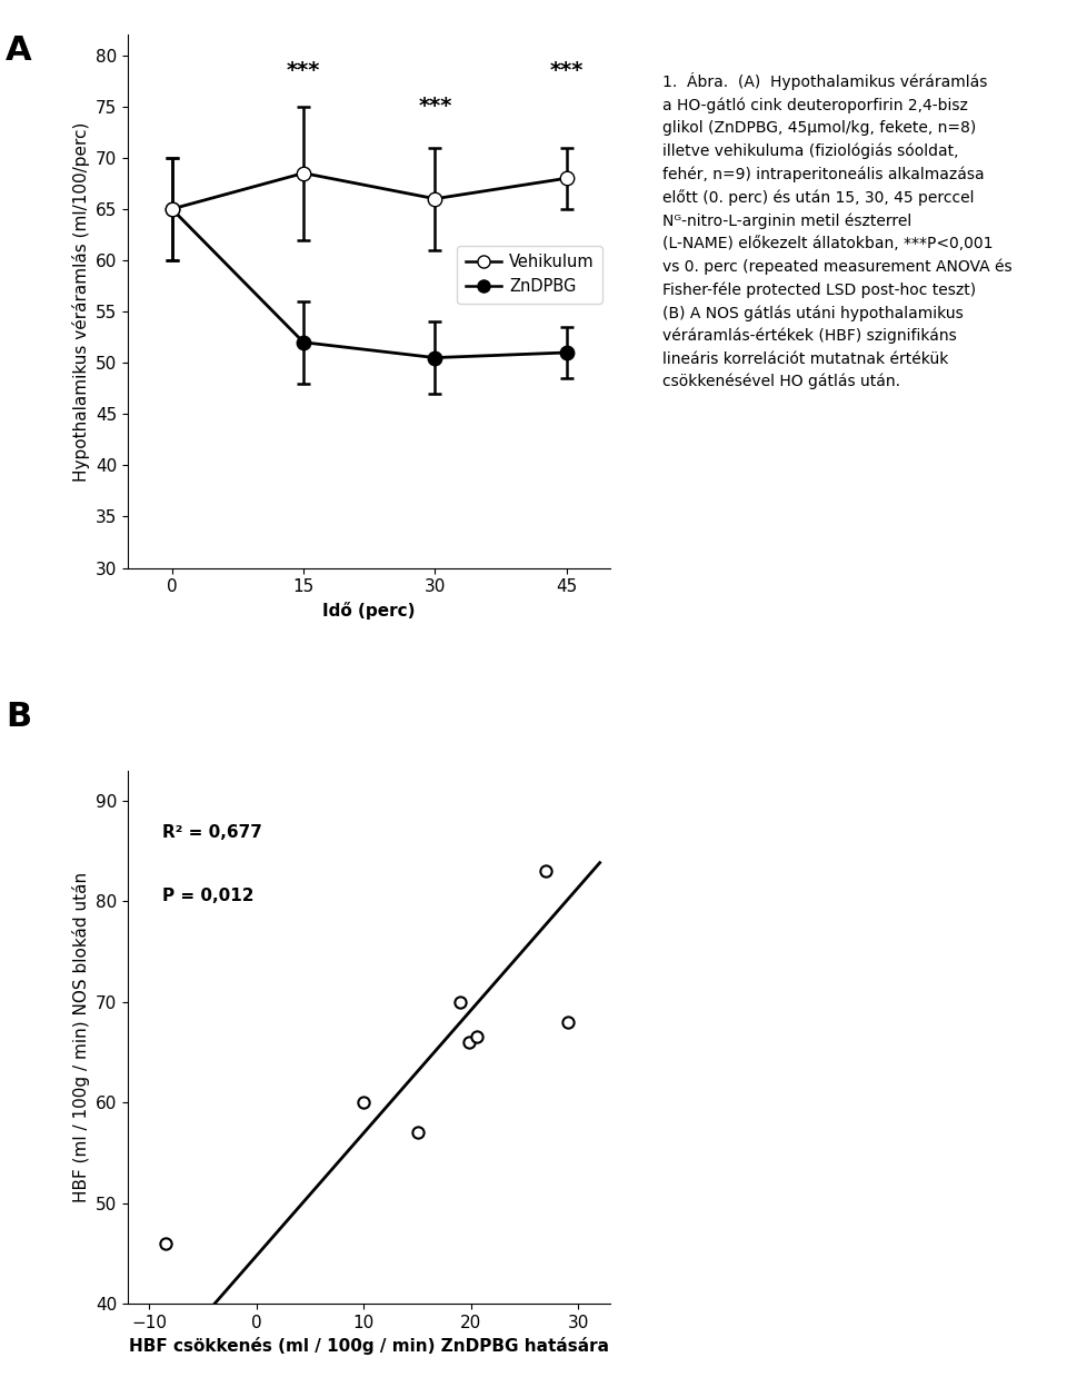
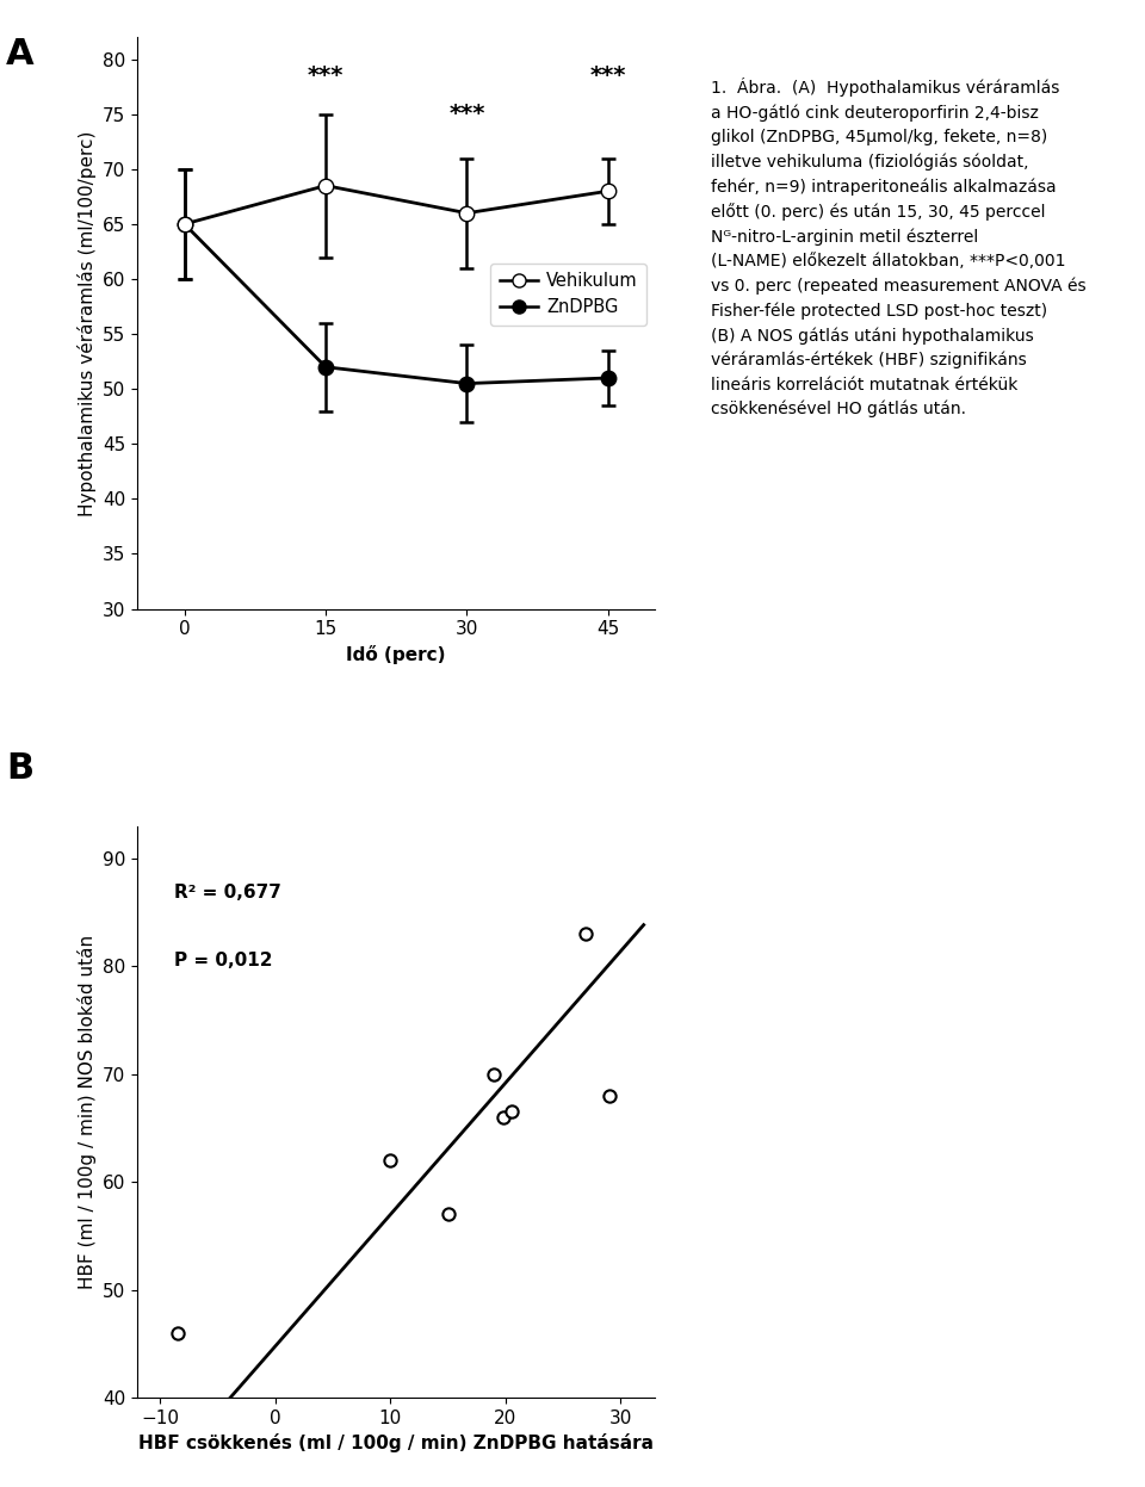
10: 60.0 -> 62.0
